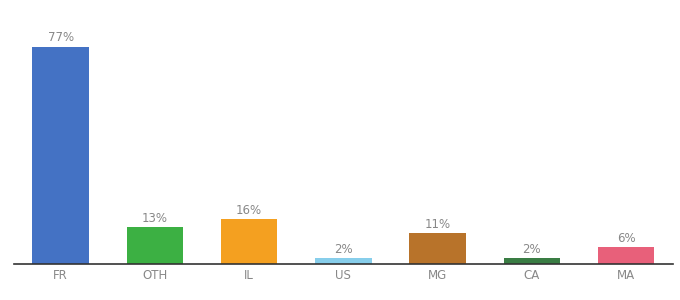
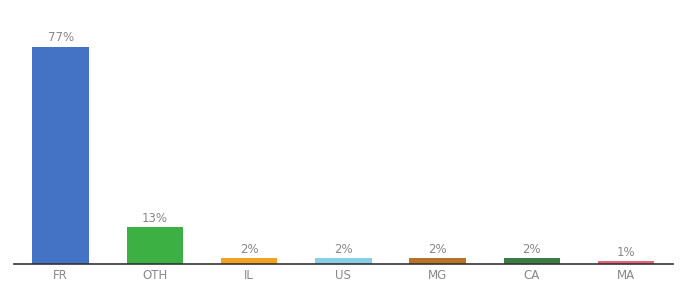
IL: 16% -> 2%
MG: 11% -> 2%
MA: 6% -> 1%
